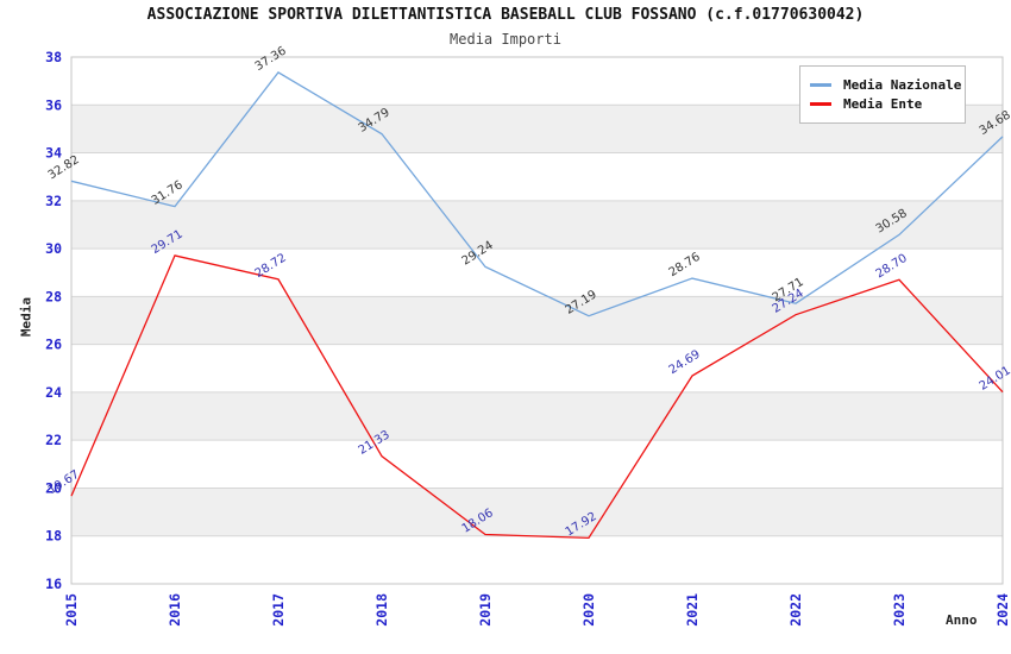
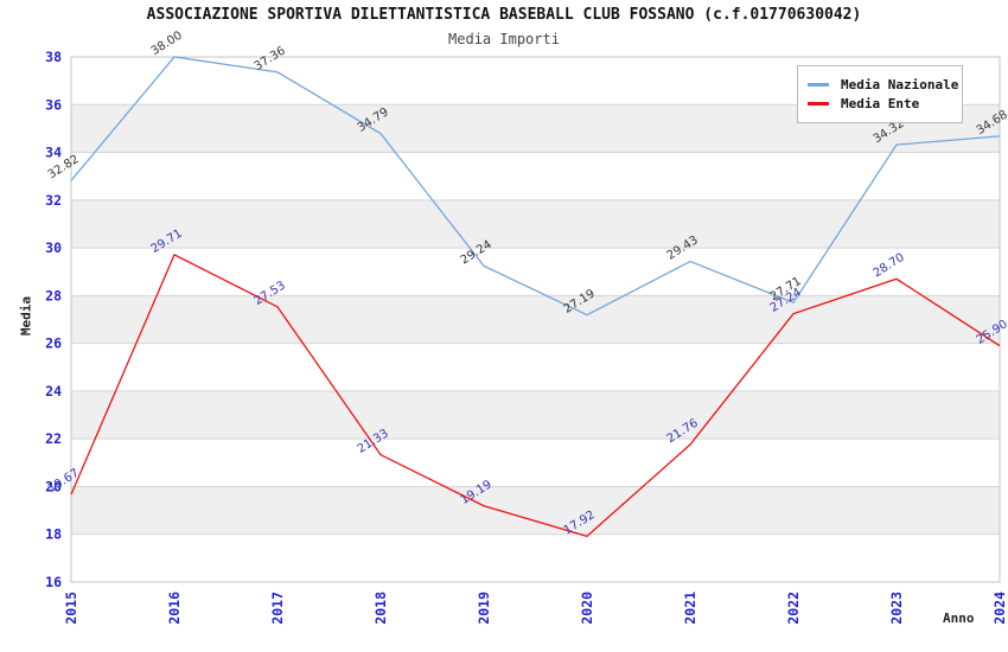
Media Nazionale/2016: 31.76 -> 38.00
Media Ente/2017: 28.72 -> 27.53
Media Ente/2019: 18.06 -> 19.19
Media Nazionale/2021: 28.76 -> 29.43
Media Ente/2021: 24.69 -> 21.76
Media Nazionale/2023: 30.58 -> 34.32
Media Ente/2024: 24.01 -> 25.90
